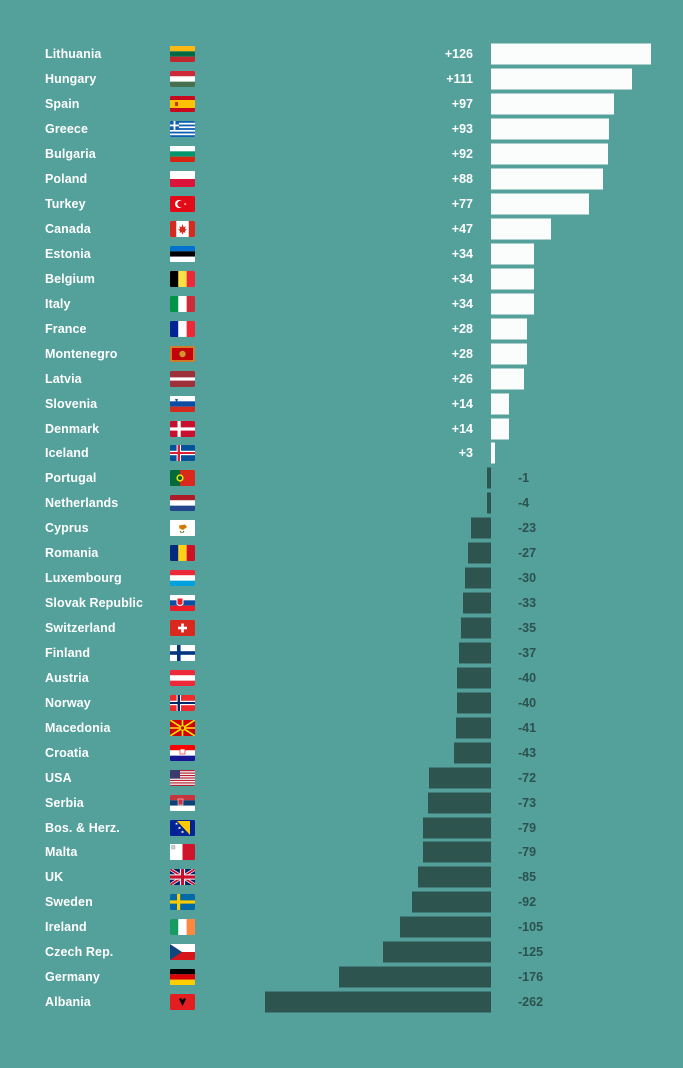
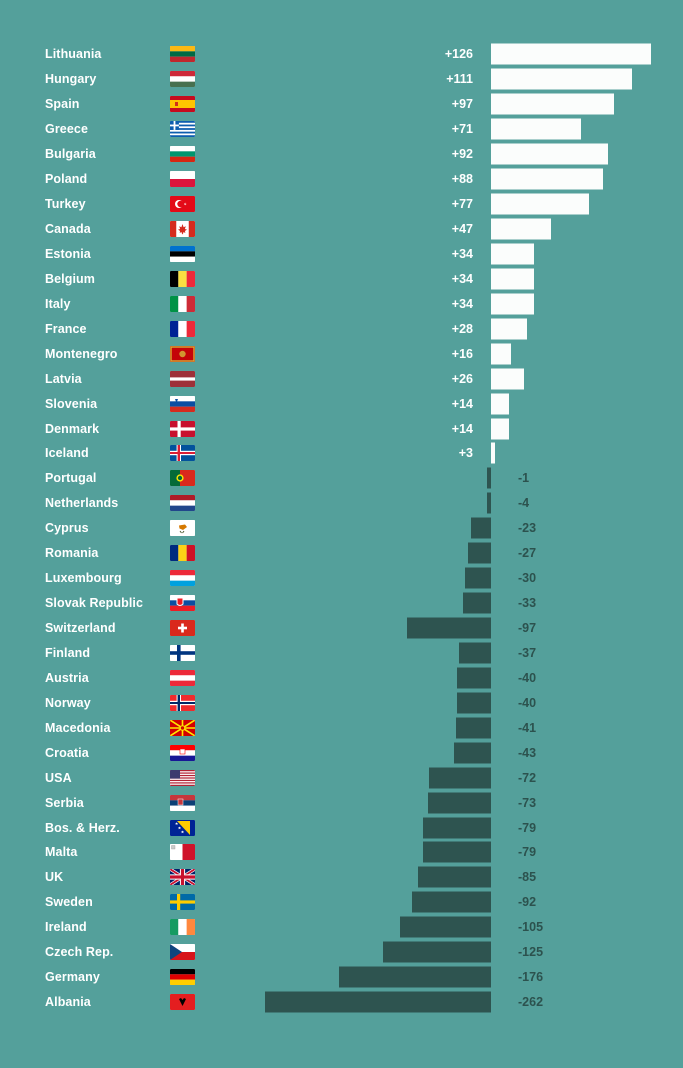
Greece: +93 -> +71
Montenegro: +28 -> +16
Switzerland: -35 -> -97
